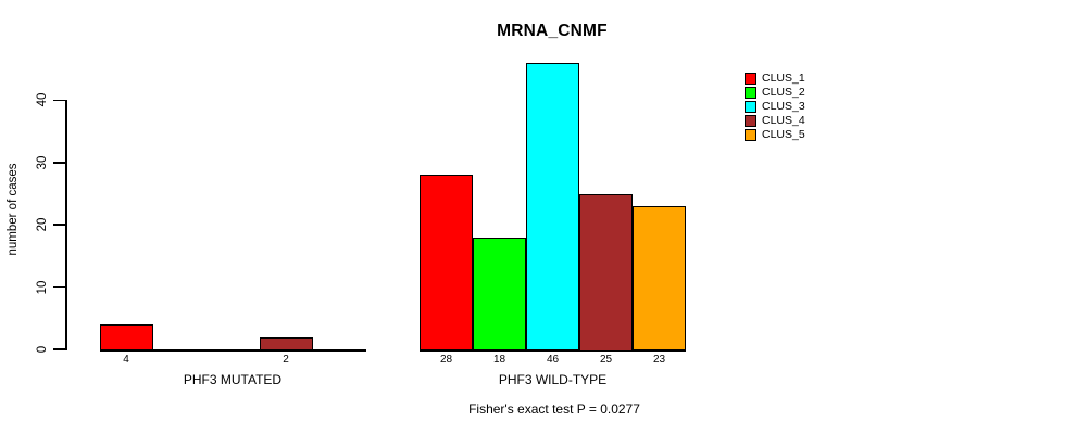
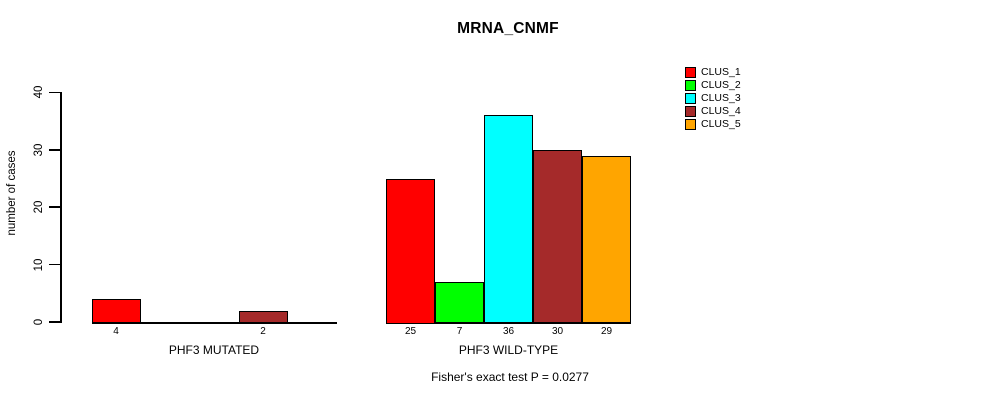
CLUS_1/PHF3 WILD-TYPE: 28 -> 25
CLUS_2/PHF3 WILD-TYPE: 18 -> 7
CLUS_3/PHF3 WILD-TYPE: 46 -> 36
CLUS_4/PHF3 WILD-TYPE: 25 -> 30
CLUS_5/PHF3 WILD-TYPE: 23 -> 29
